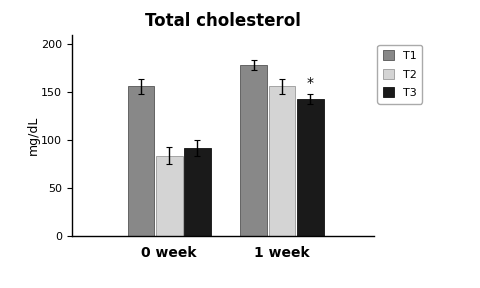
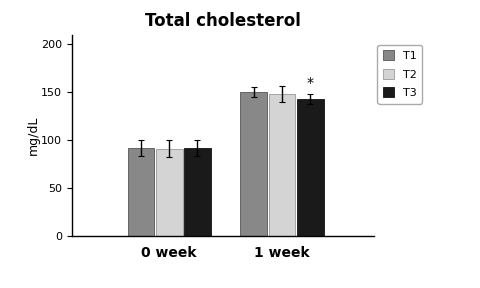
T1/0 week: 156 -> 92
T2/0 week: 84 -> 91
T1/1 week: 178 -> 150
T2/1 week: 156 -> 148
